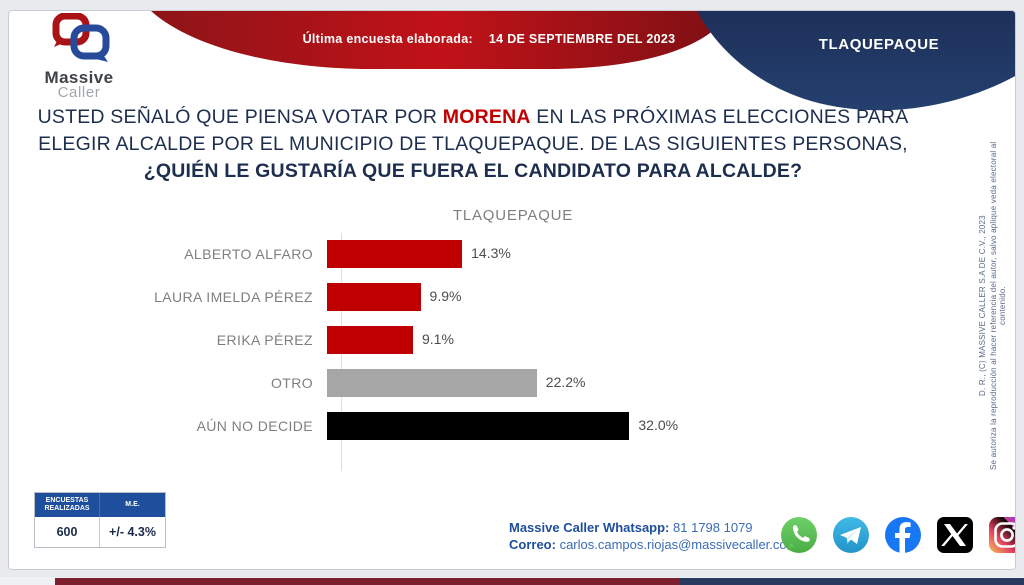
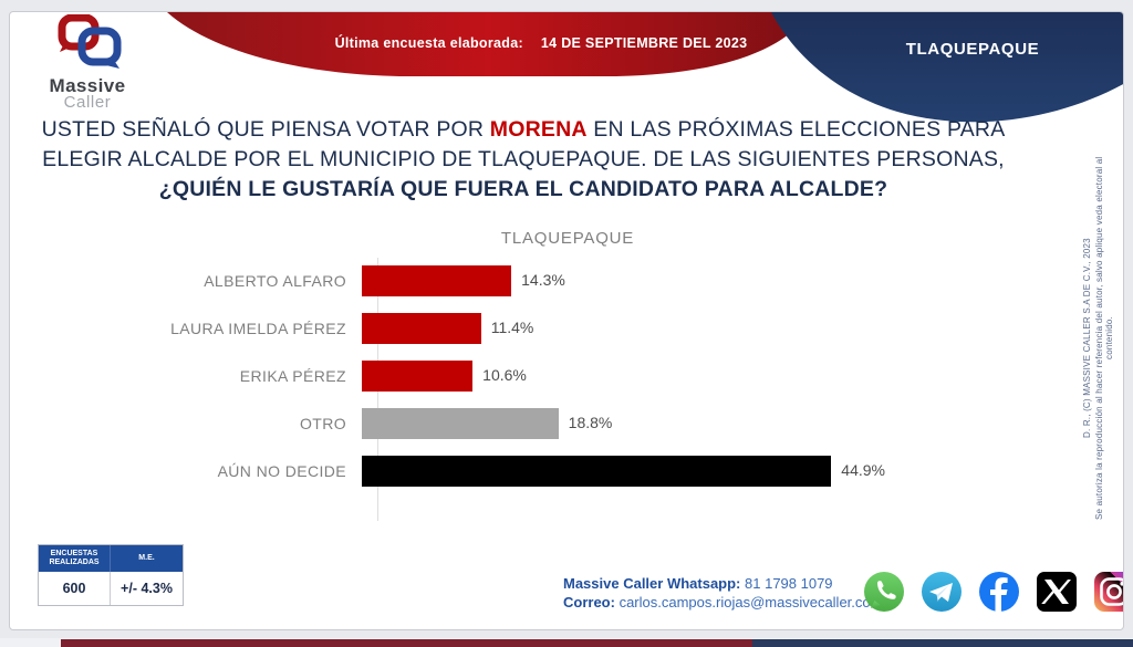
LAURA IMELDA PÉREZ: 9.9% -> 11.4%
ERIKA PÉREZ: 9.1% -> 10.6%
OTRO: 22.2% -> 18.8%
AÚN NO DECIDE: 32.0% -> 44.9%
